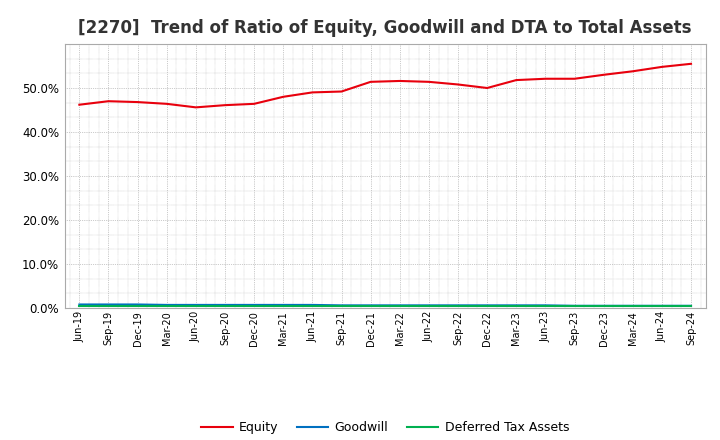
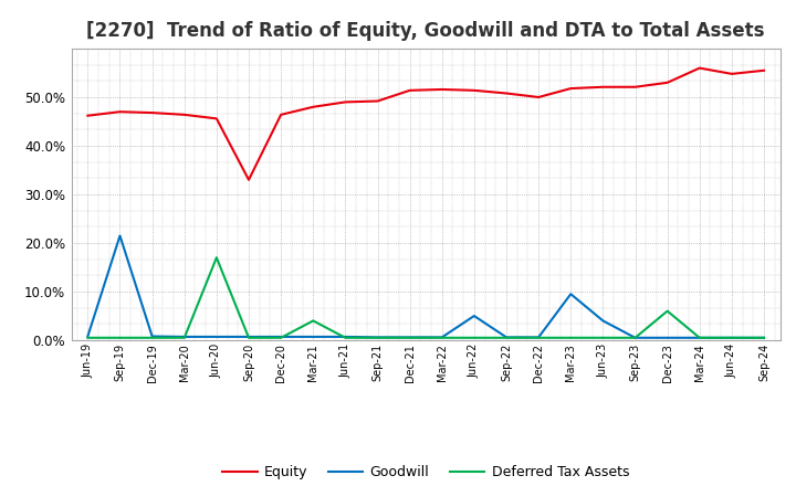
Goodwill/Sep-19: 0.8% -> 21.5%
Deferred Tax Assets/Jun-20: 0.5% -> 17.0%
Equity/Sep-20: 46.1% -> 33.0%
Deferred Tax Assets/Mar-21: 0.5% -> 4.0%
Goodwill/Jun-22: 0.6% -> 5.0%
Goodwill/Mar-23: 0.6% -> 9.5%
Goodwill/Jun-23: 0.6% -> 4.0%
Deferred Tax Assets/Dec-23: 0.5% -> 6.0%
Equity/Mar-24: 53.8% -> 56.0%
